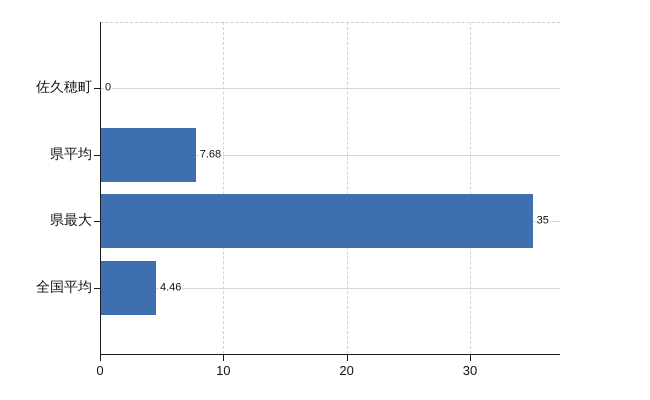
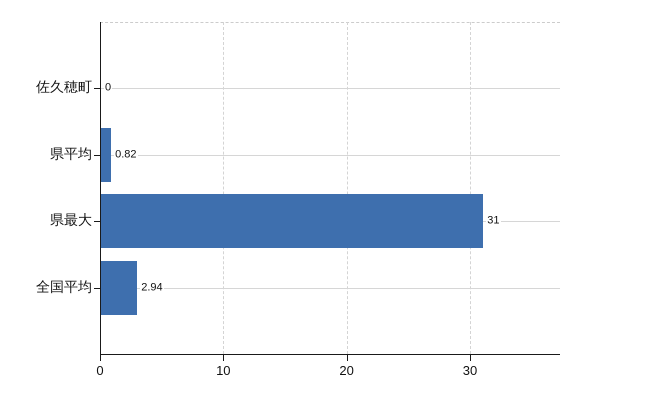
県平均: 7.68 -> 0.82
県最大: 35 -> 31
全国平均: 4.46 -> 2.94
